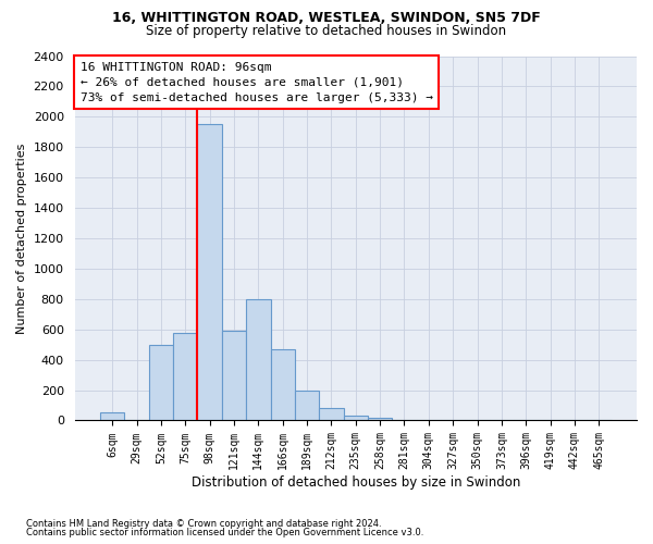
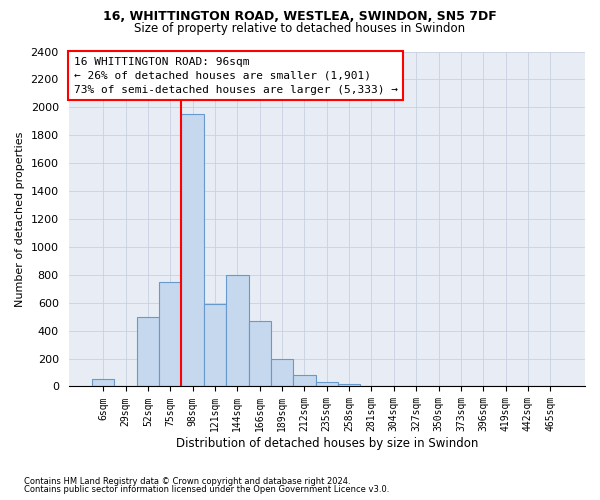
75sqm: 580 -> 750
